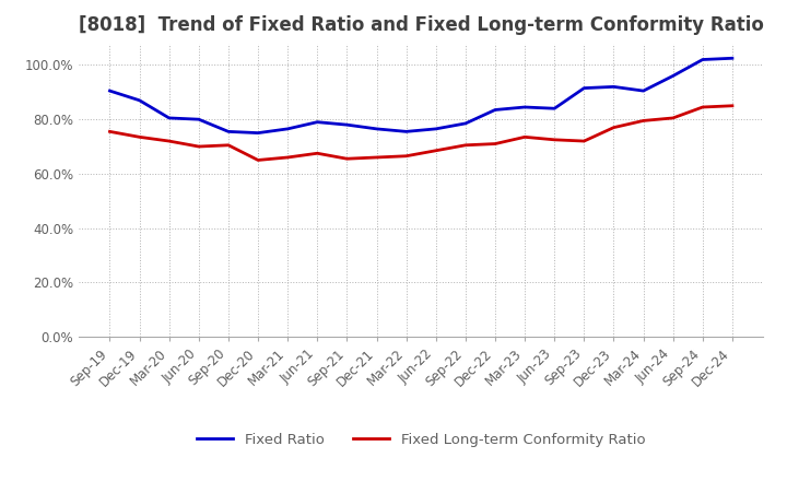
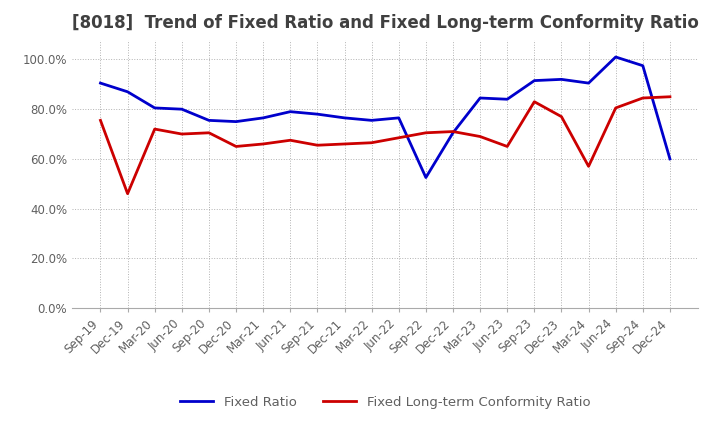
Fixed Long-term Conformity Ratio/Dec-19: 73.5% -> 46.0%
Fixed Ratio/Sep-22: 78.5% -> 52.5%
Fixed Ratio/Dec-22: 83.5% -> 70.5%
Fixed Long-term Conformity Ratio/Mar-23: 73.5% -> 69.0%
Fixed Long-term Conformity Ratio/Jun-23: 72.5% -> 65.0%
Fixed Long-term Conformity Ratio/Sep-23: 72.0% -> 83.0%
Fixed Long-term Conformity Ratio/Mar-24: 79.5% -> 57.0%
Fixed Ratio/Jun-24: 96.0% -> 101.0%
Fixed Ratio/Sep-24: 102.0% -> 97.5%
Fixed Ratio/Dec-24: 102.5% -> 60.0%
